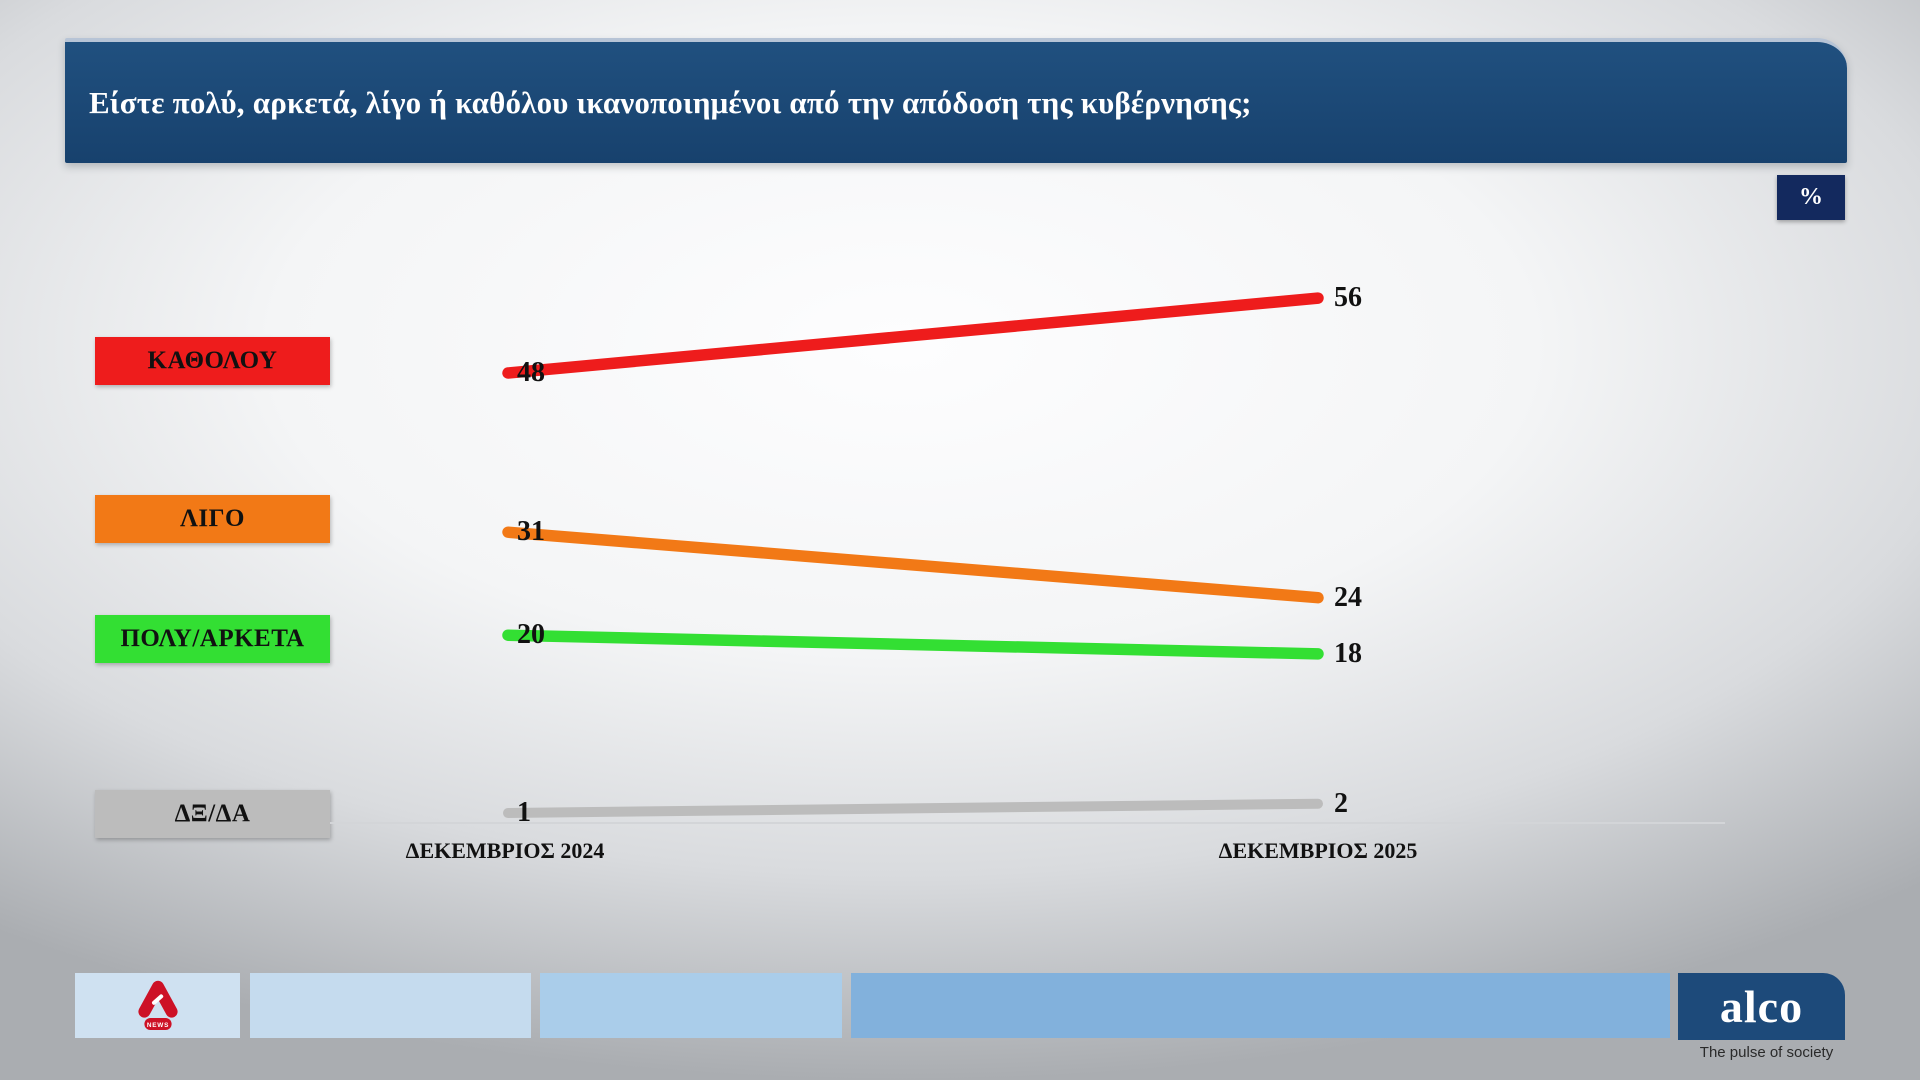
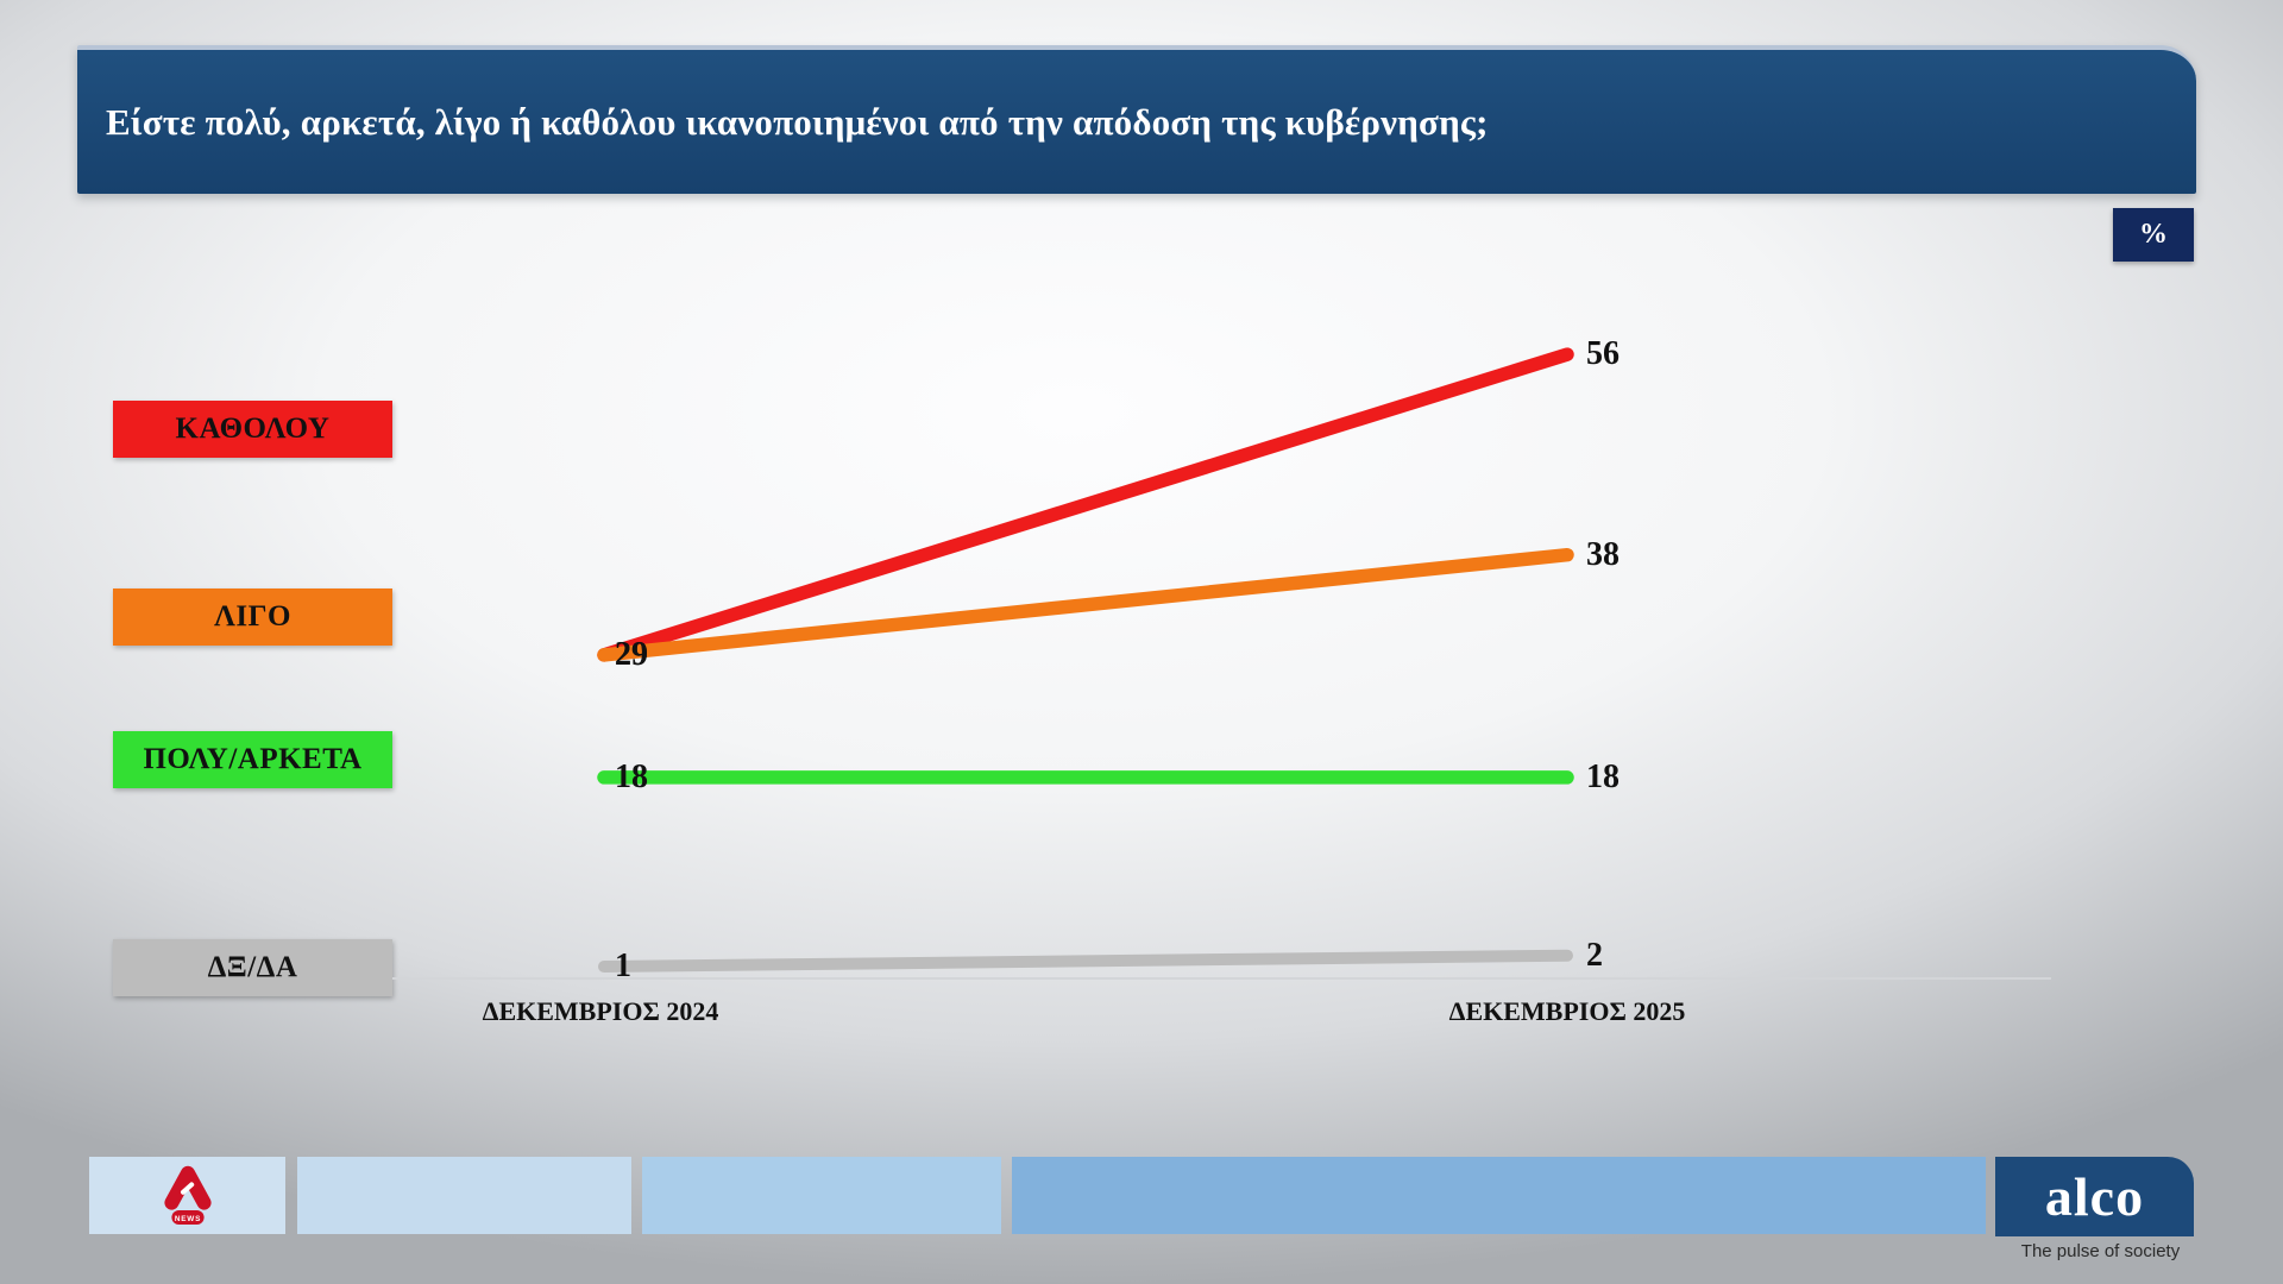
ΚΑΘΟΛΟΥ/ΔΕΚΕΜΒΡΙΟΣ 2024: 48 -> 29
ΛΙΓΟ/ΔΕΚΕΜΒΡΙΟΣ 2024: 31 -> 29
ΠΟΛΥ/ΑΡΚΕΤΑ/ΔΕΚΕΜΒΡΙΟΣ 2024: 20 -> 18
ΛΙΓΟ/ΔΕΚΕΜΒΡΙΟΣ 2025: 24 -> 38
